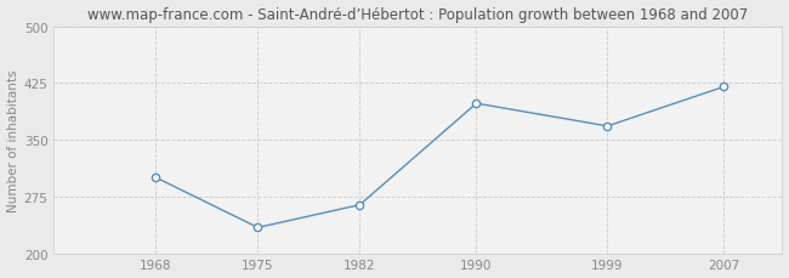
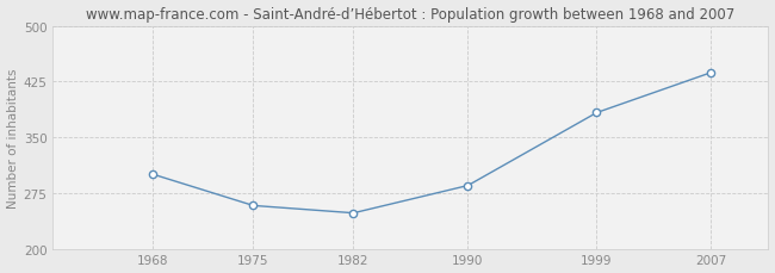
1975: 234 -> 258
1982: 264 -> 248
1990: 398 -> 285
1999: 368 -> 383
2007: 420 -> 437
